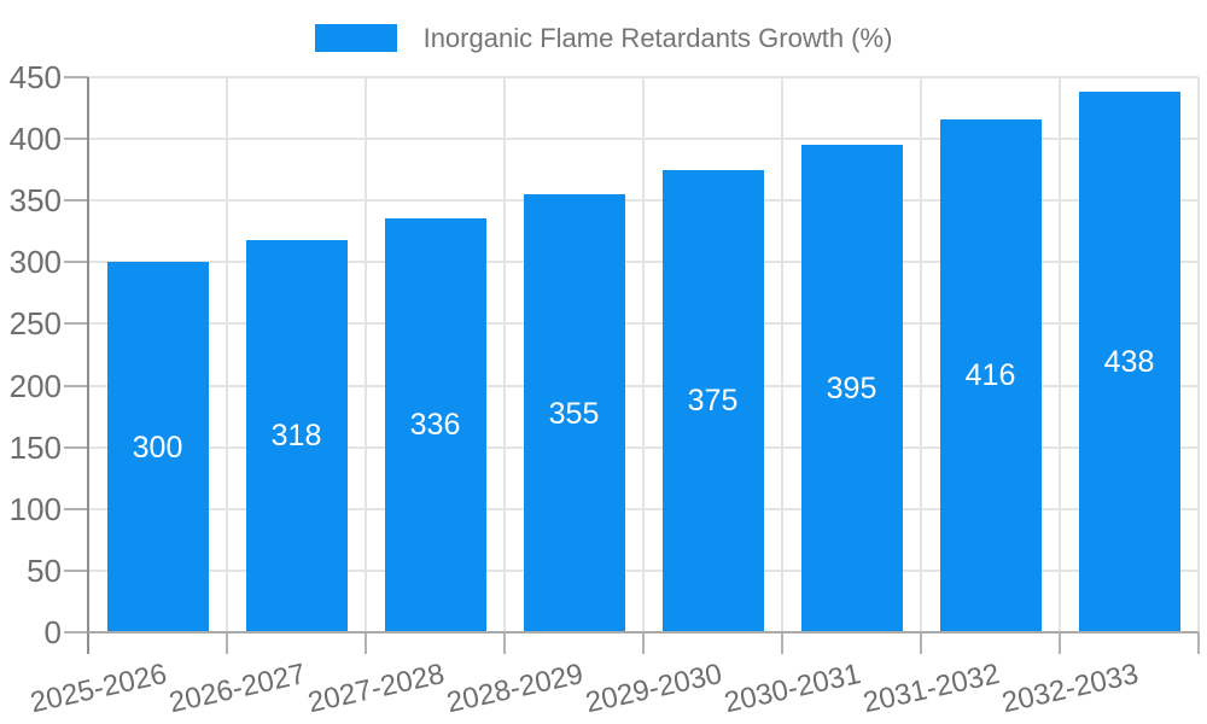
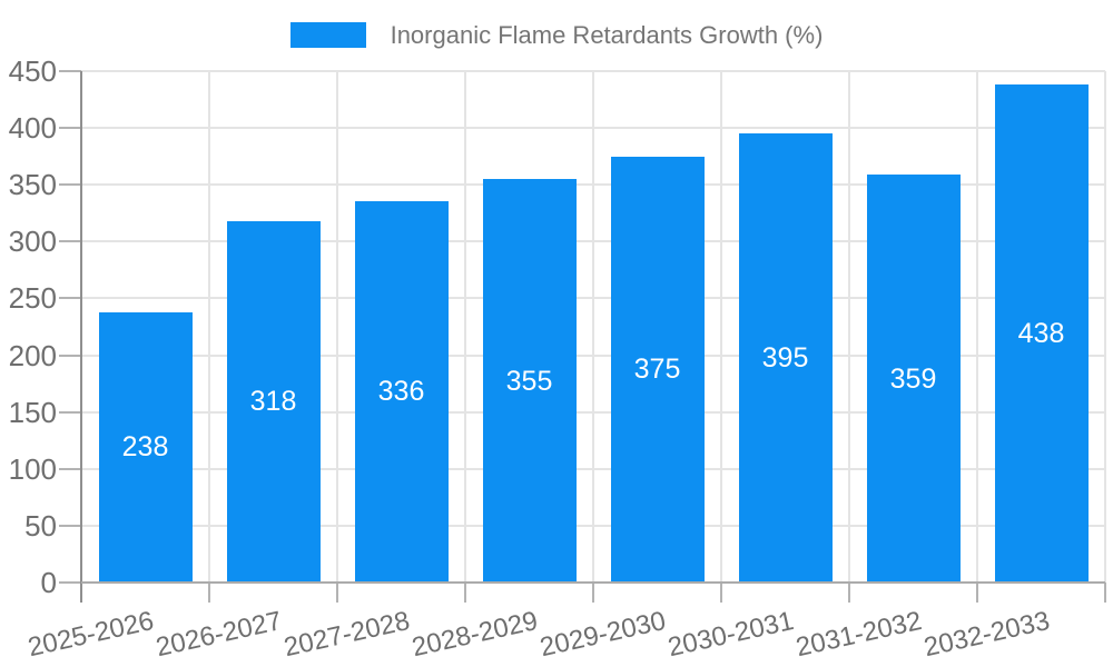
2025-2026: 300 -> 238
2031-2032: 416 -> 359
